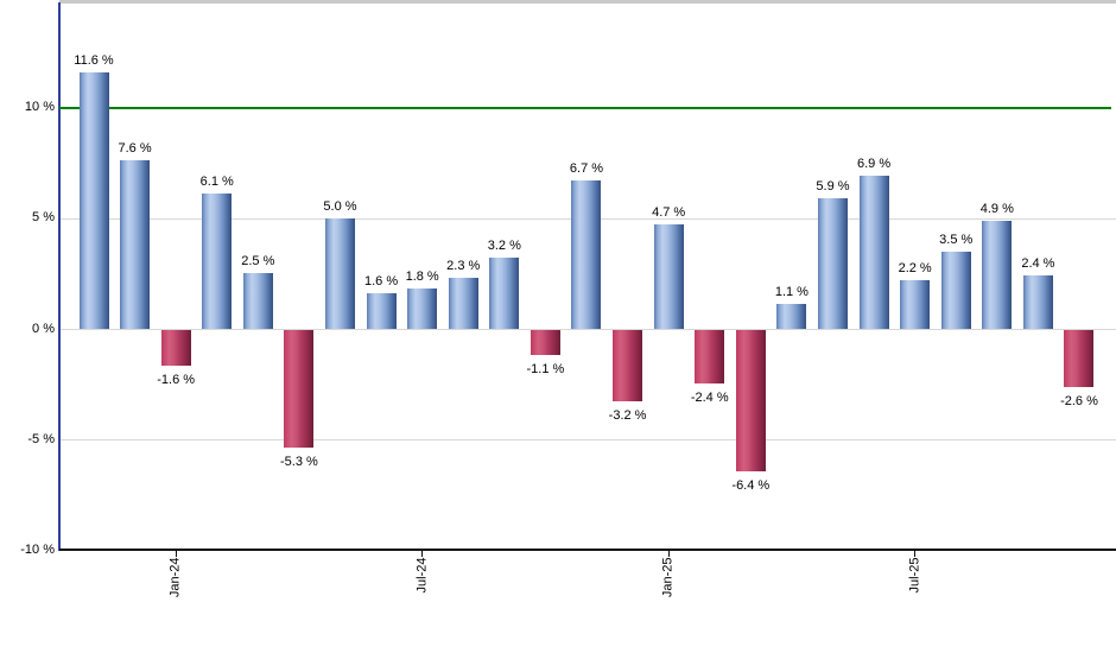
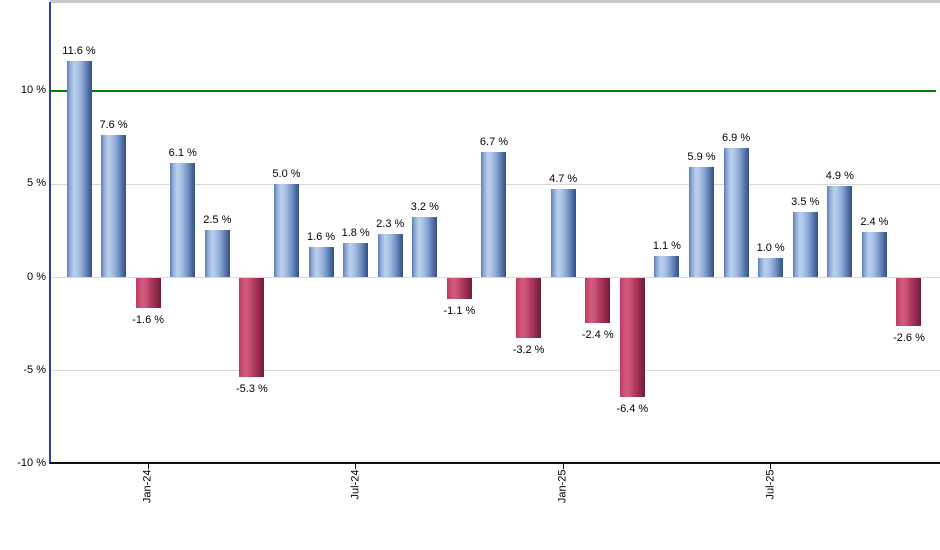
Jul-25: 2.2 -> 1.0
